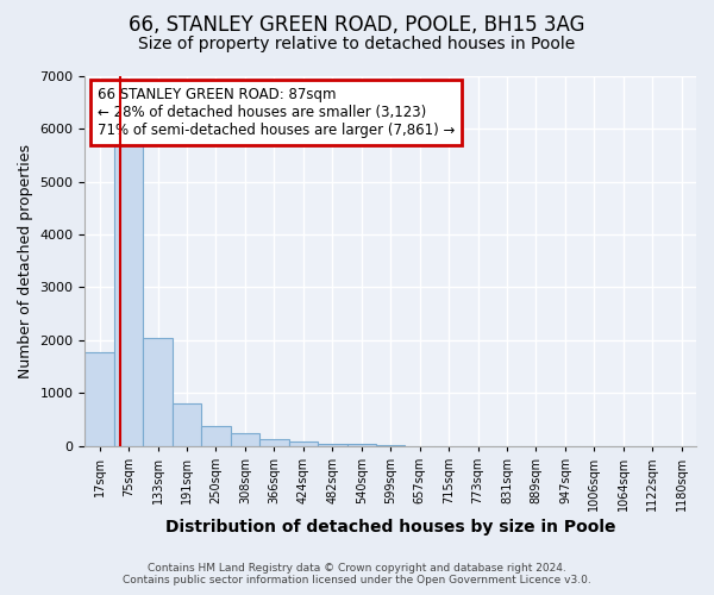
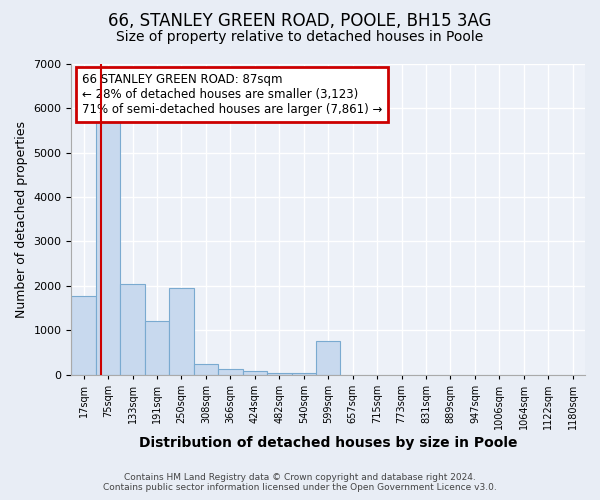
191sqm: 810 -> 1200
250sqm: 370 -> 1950
599sqm: 10 -> 750
